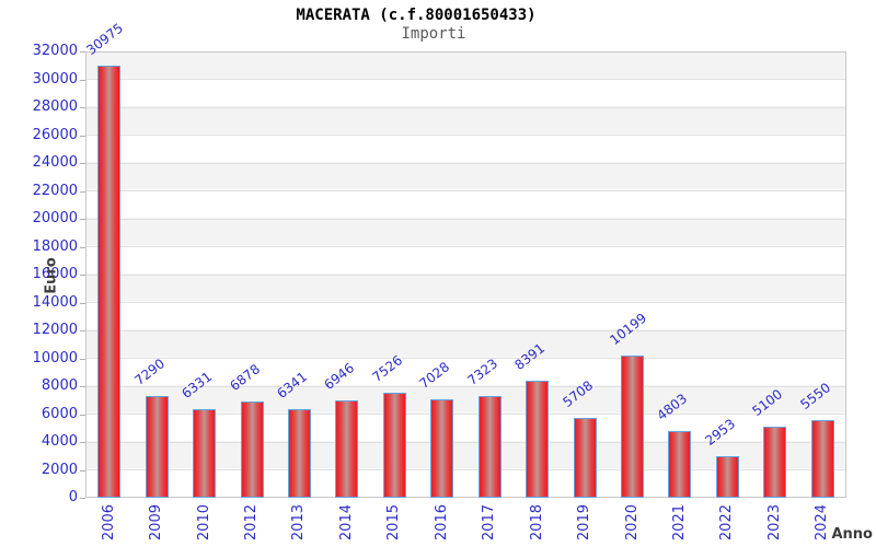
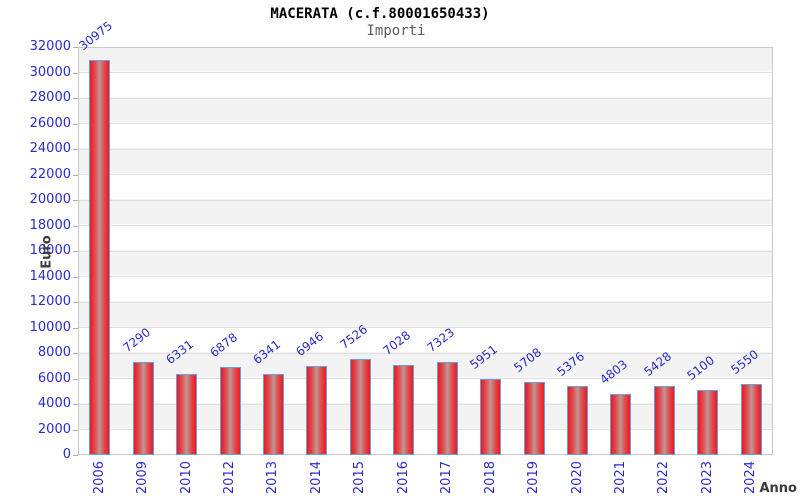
2018: 8391 -> 5951
2020: 10199 -> 5376
2022: 2953 -> 5428
